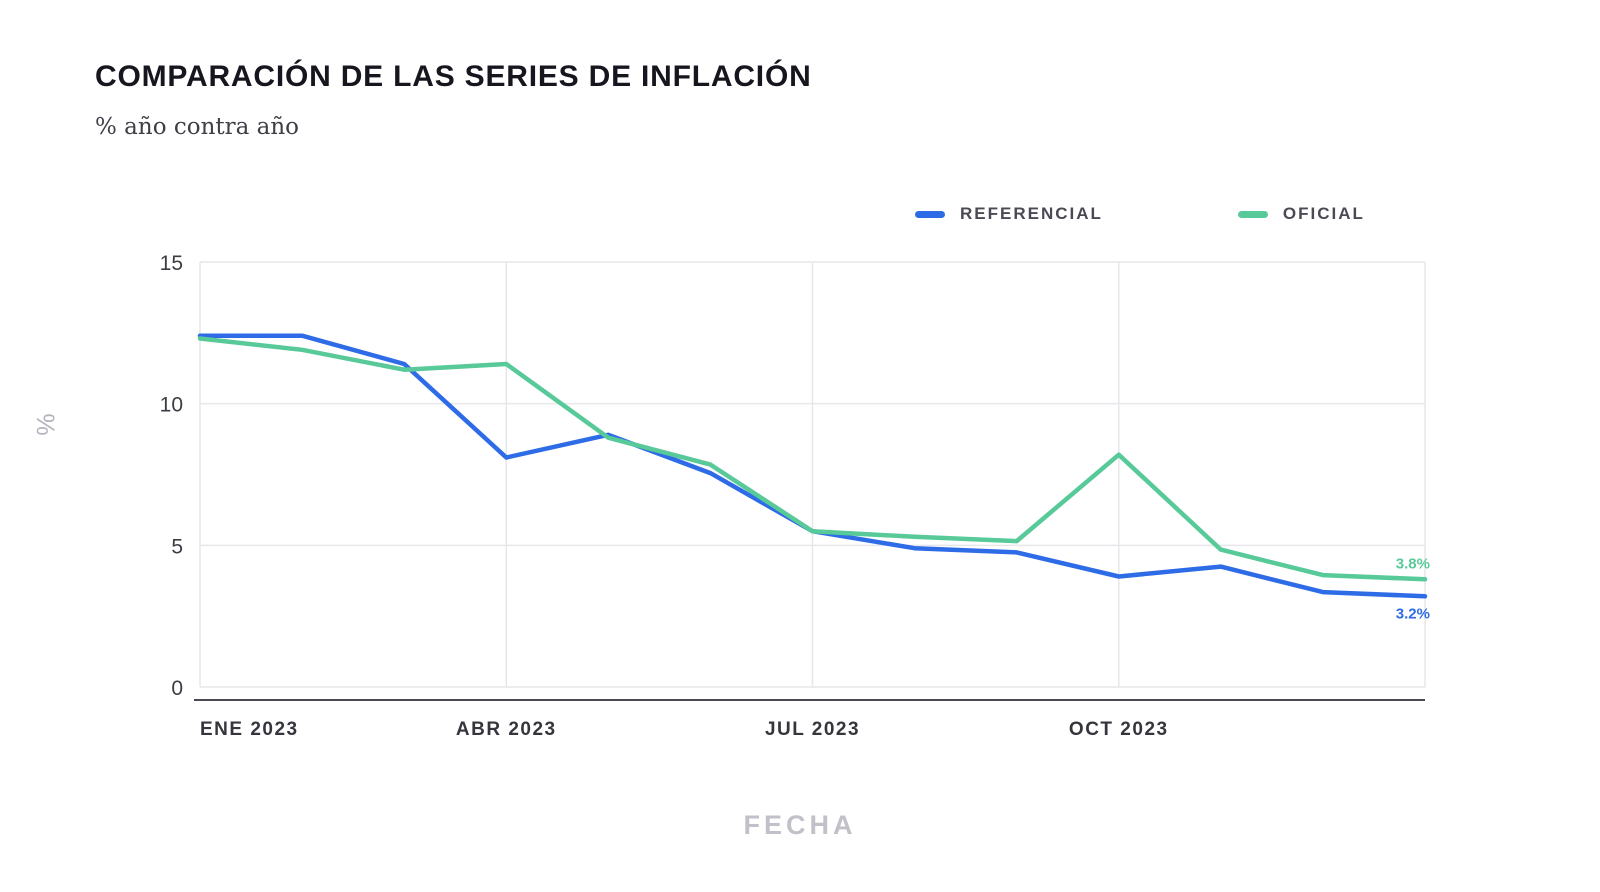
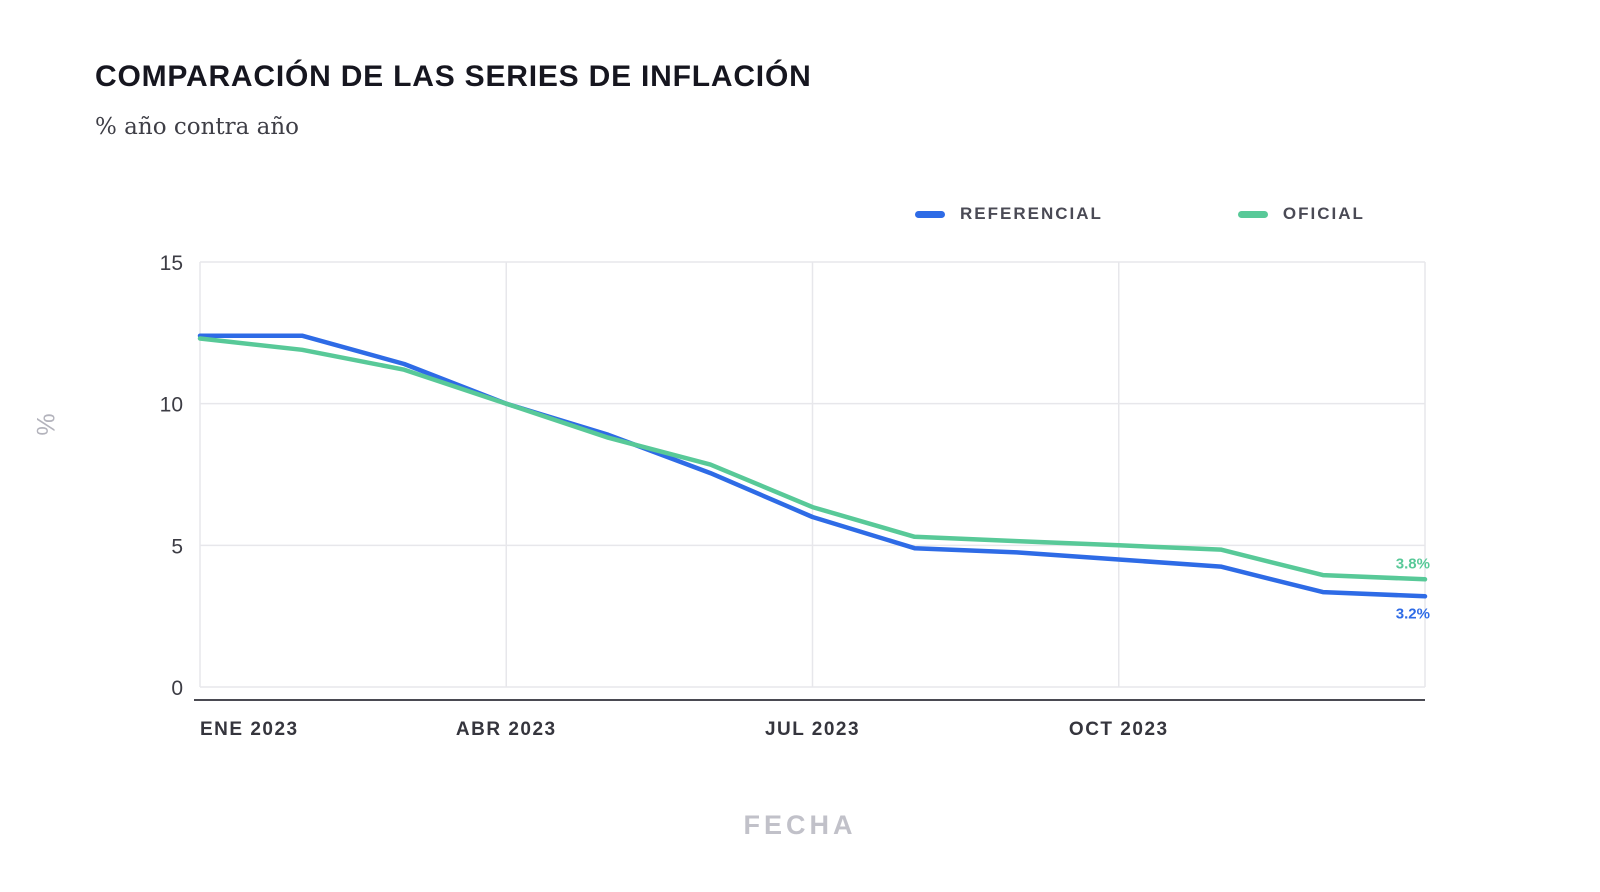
REFERENCIAL/ABR 2023: 8.1 -> 10.0
OFICIAL/ABR 2023: 11.4 -> 10.0
REFERENCIAL/JUL 2023: 5.5 -> 6.0
OFICIAL/JUL 2023: 5.5 -> 6.3
REFERENCIAL/OCT 2023: 3.9 -> 4.5
OFICIAL/OCT 2023: 8.2 -> 5.0
